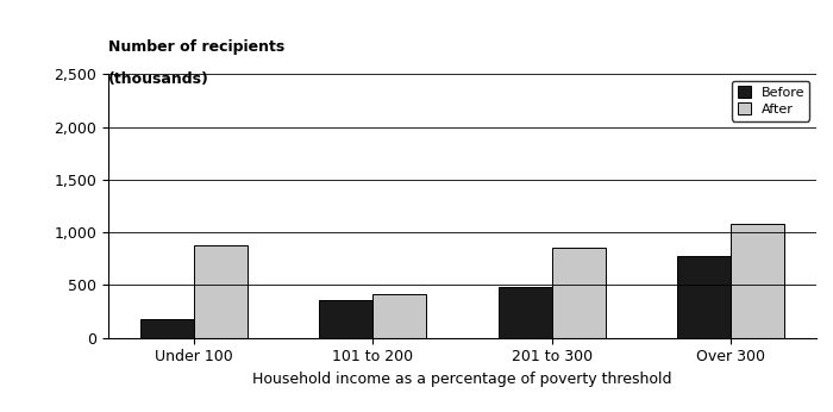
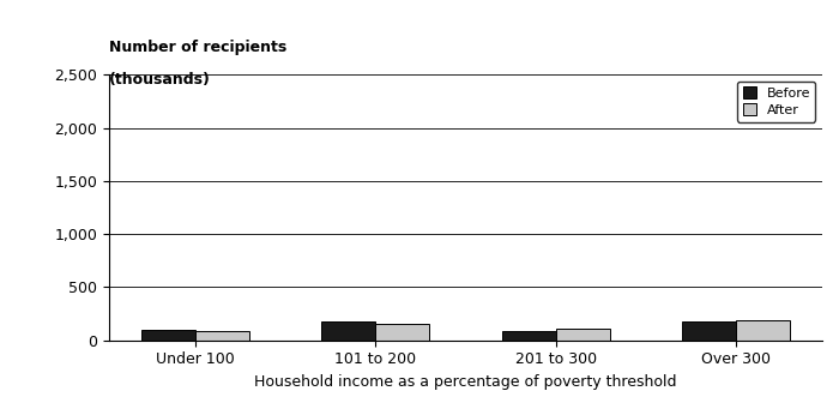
Before/Under 100: 180 -> 100
After/Under 100: 880 -> 80
Before/101 to 200: 360 -> 180
After/101 to 200: 420 -> 160
Before/201 to 300: 480 -> 90
After/201 to 300: 860 -> 110
Before/Over 300: 780 -> 180
After/Over 300: 1,080 -> 180
